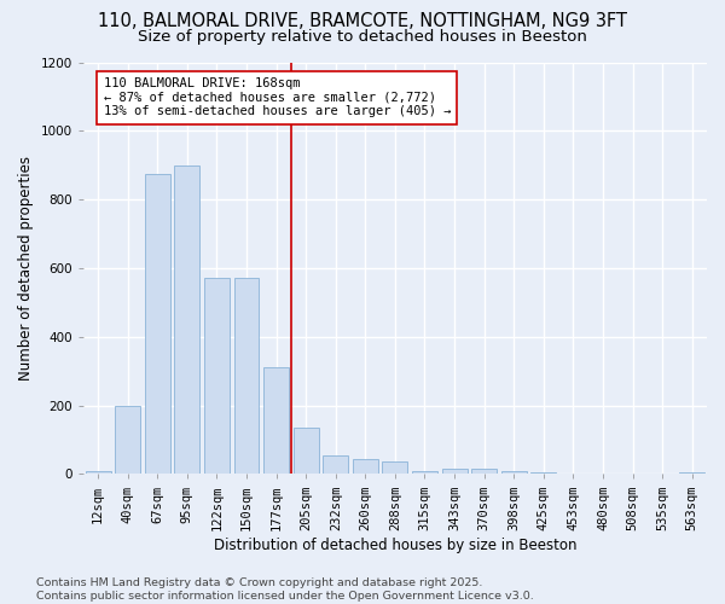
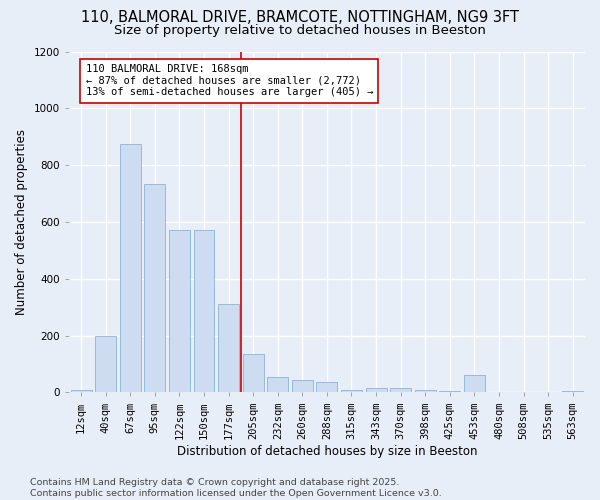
95sqm: 900 -> 735
453sqm: 3 -> 60
